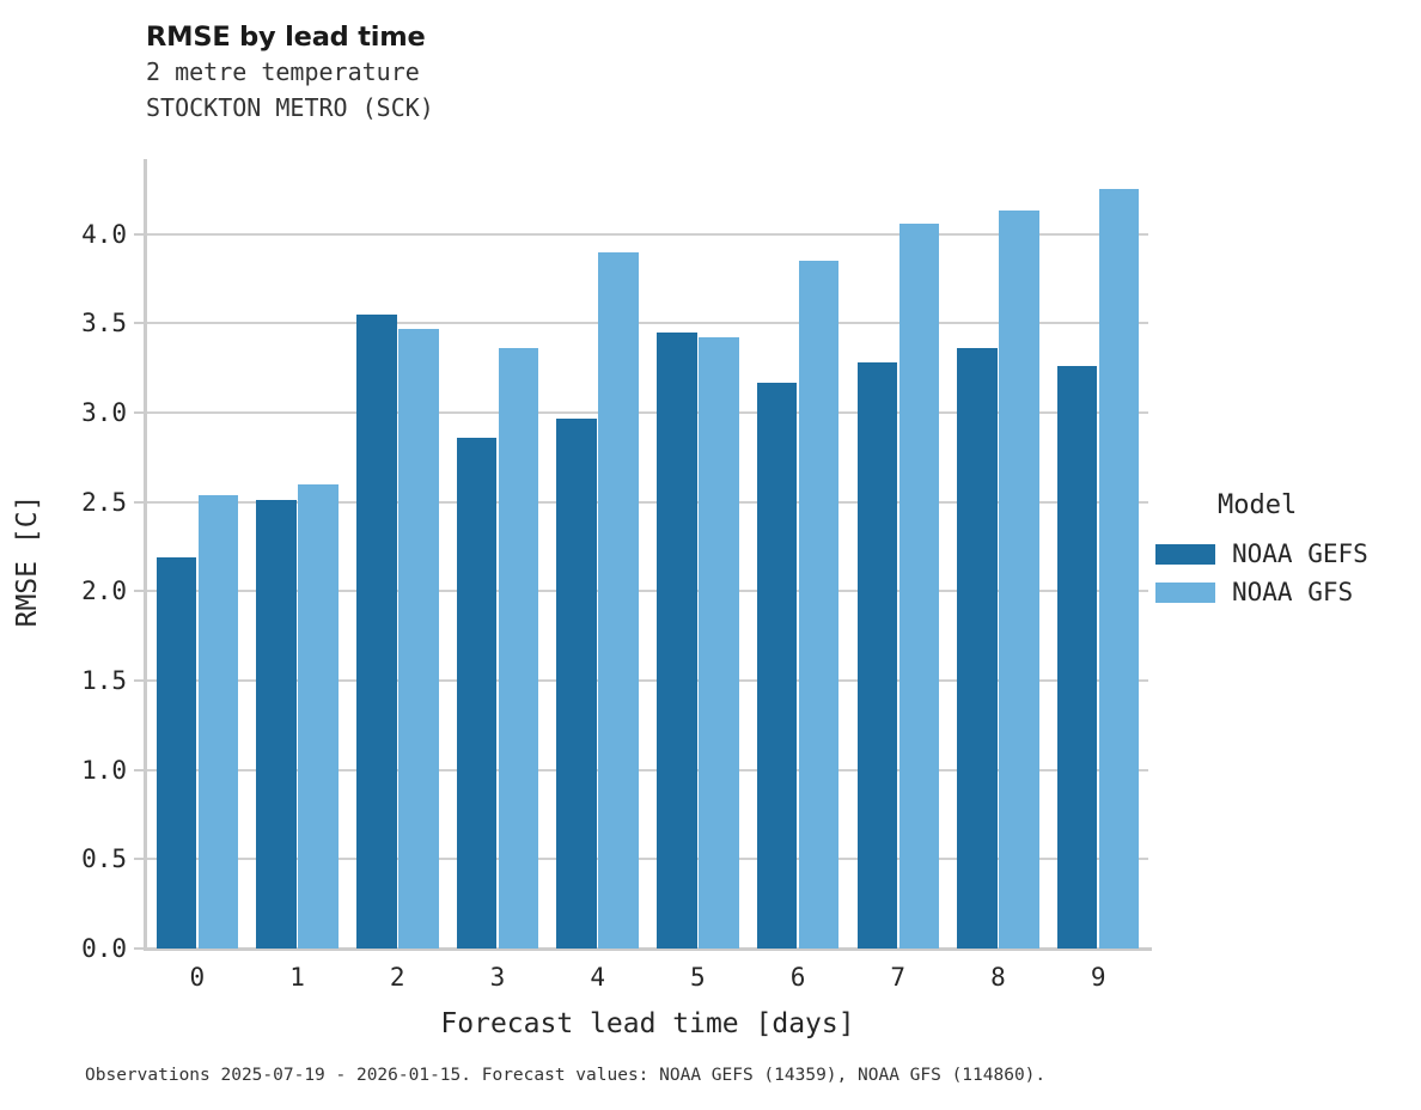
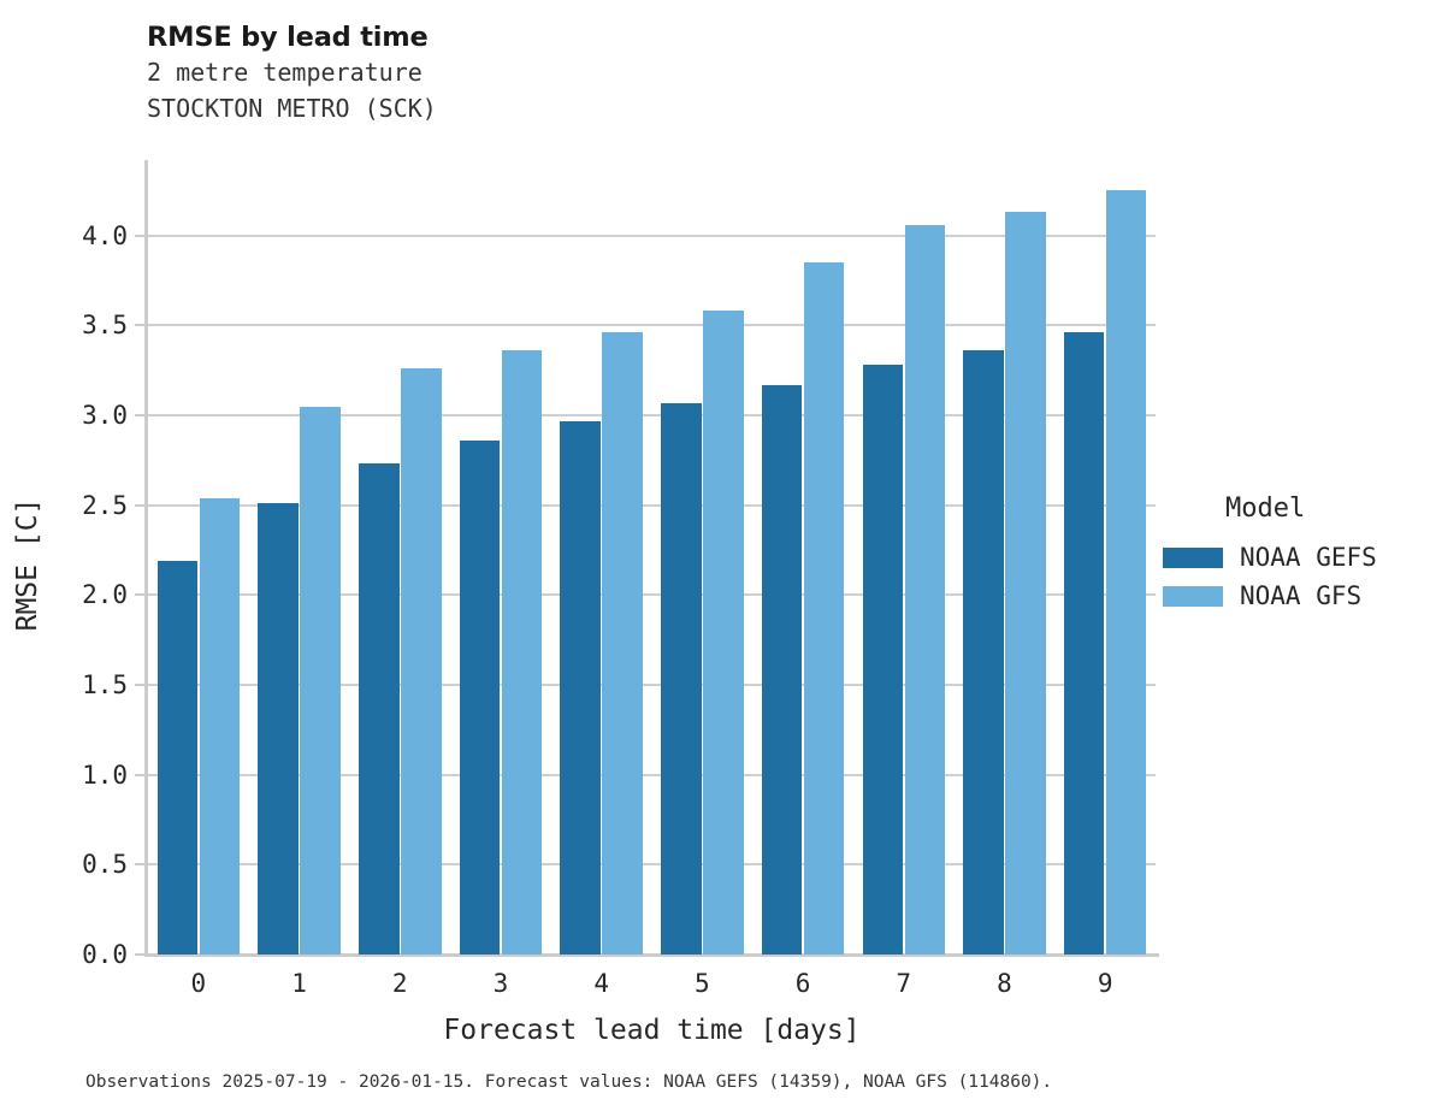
NOAA GFS/1: 2.60 -> 3.05
NOAA GEFS/2: 3.55 -> 2.73
NOAA GFS/2: 3.47 -> 3.26
NOAA GFS/4: 3.90 -> 3.46
NOAA GEFS/5: 3.45 -> 3.07
NOAA GFS/5: 3.42 -> 3.58
NOAA GEFS/9: 3.26 -> 3.46
